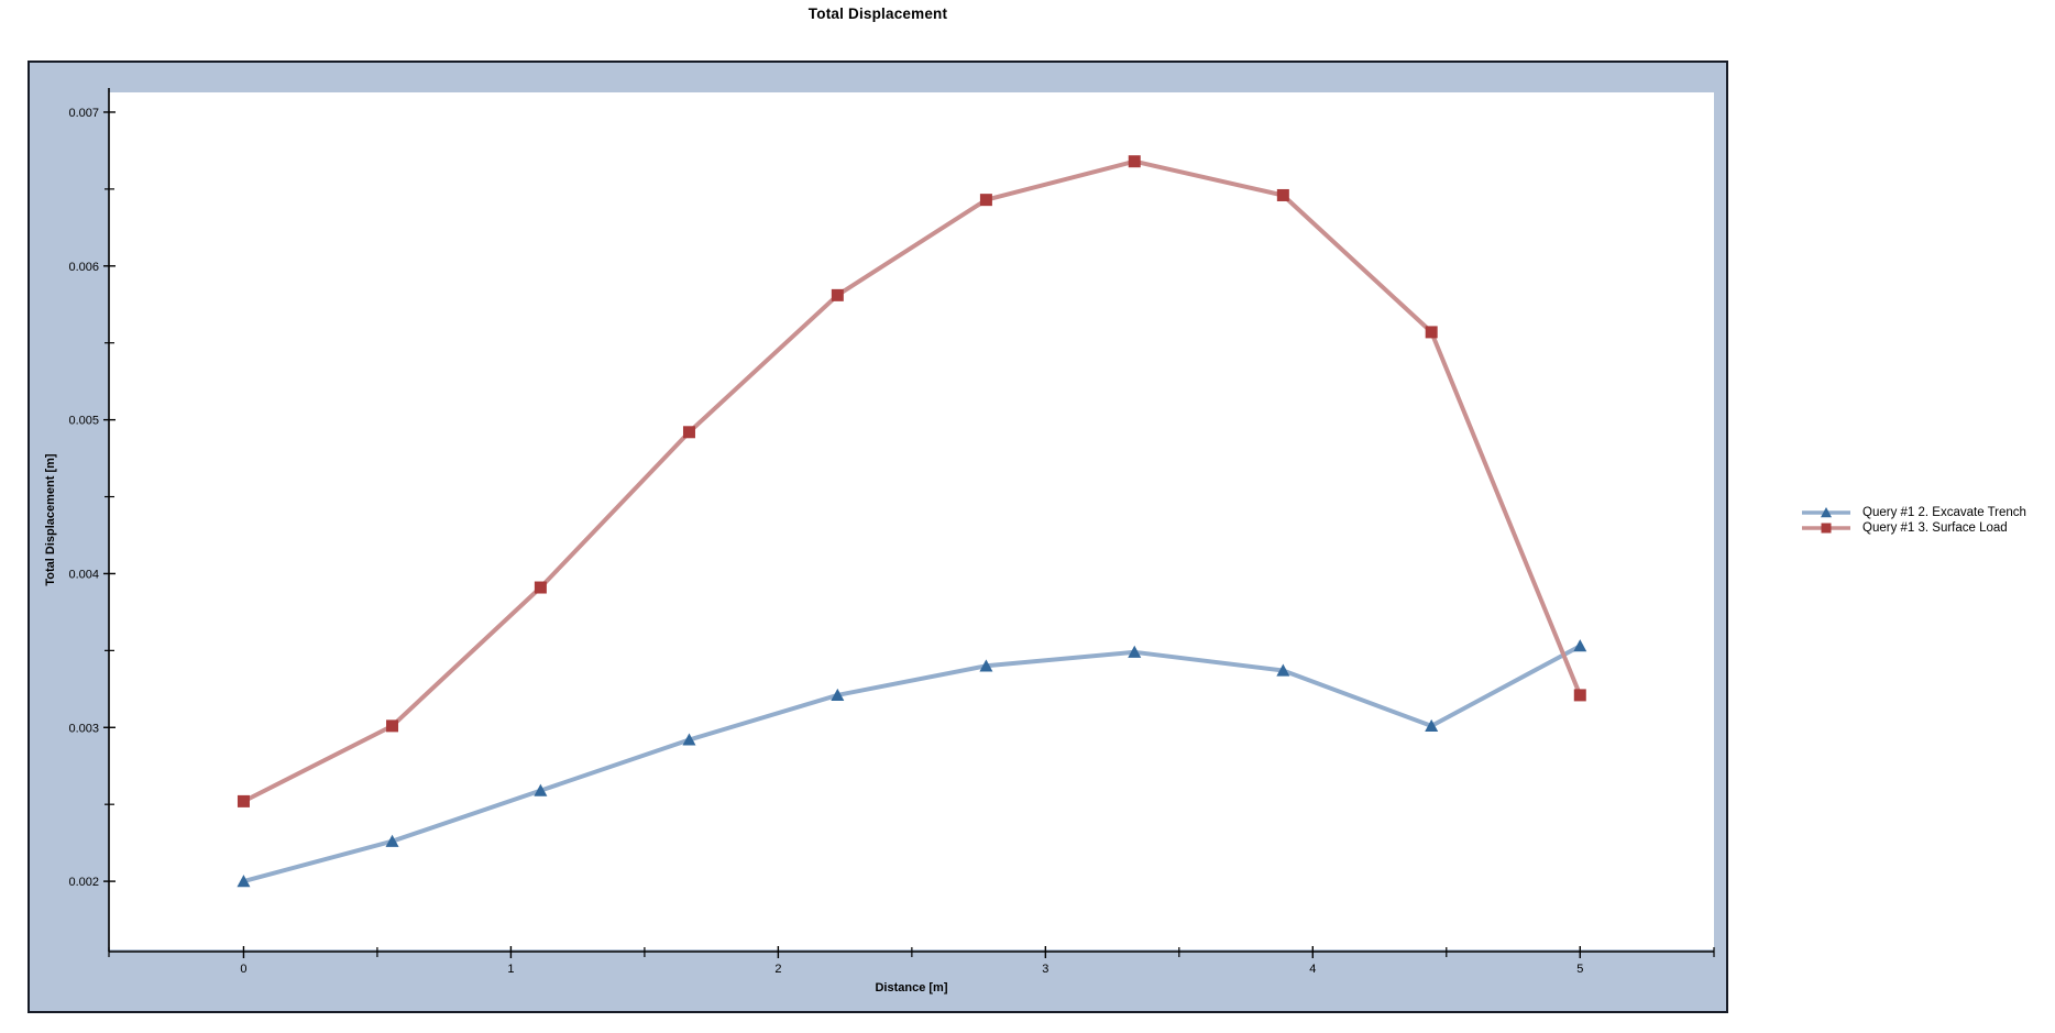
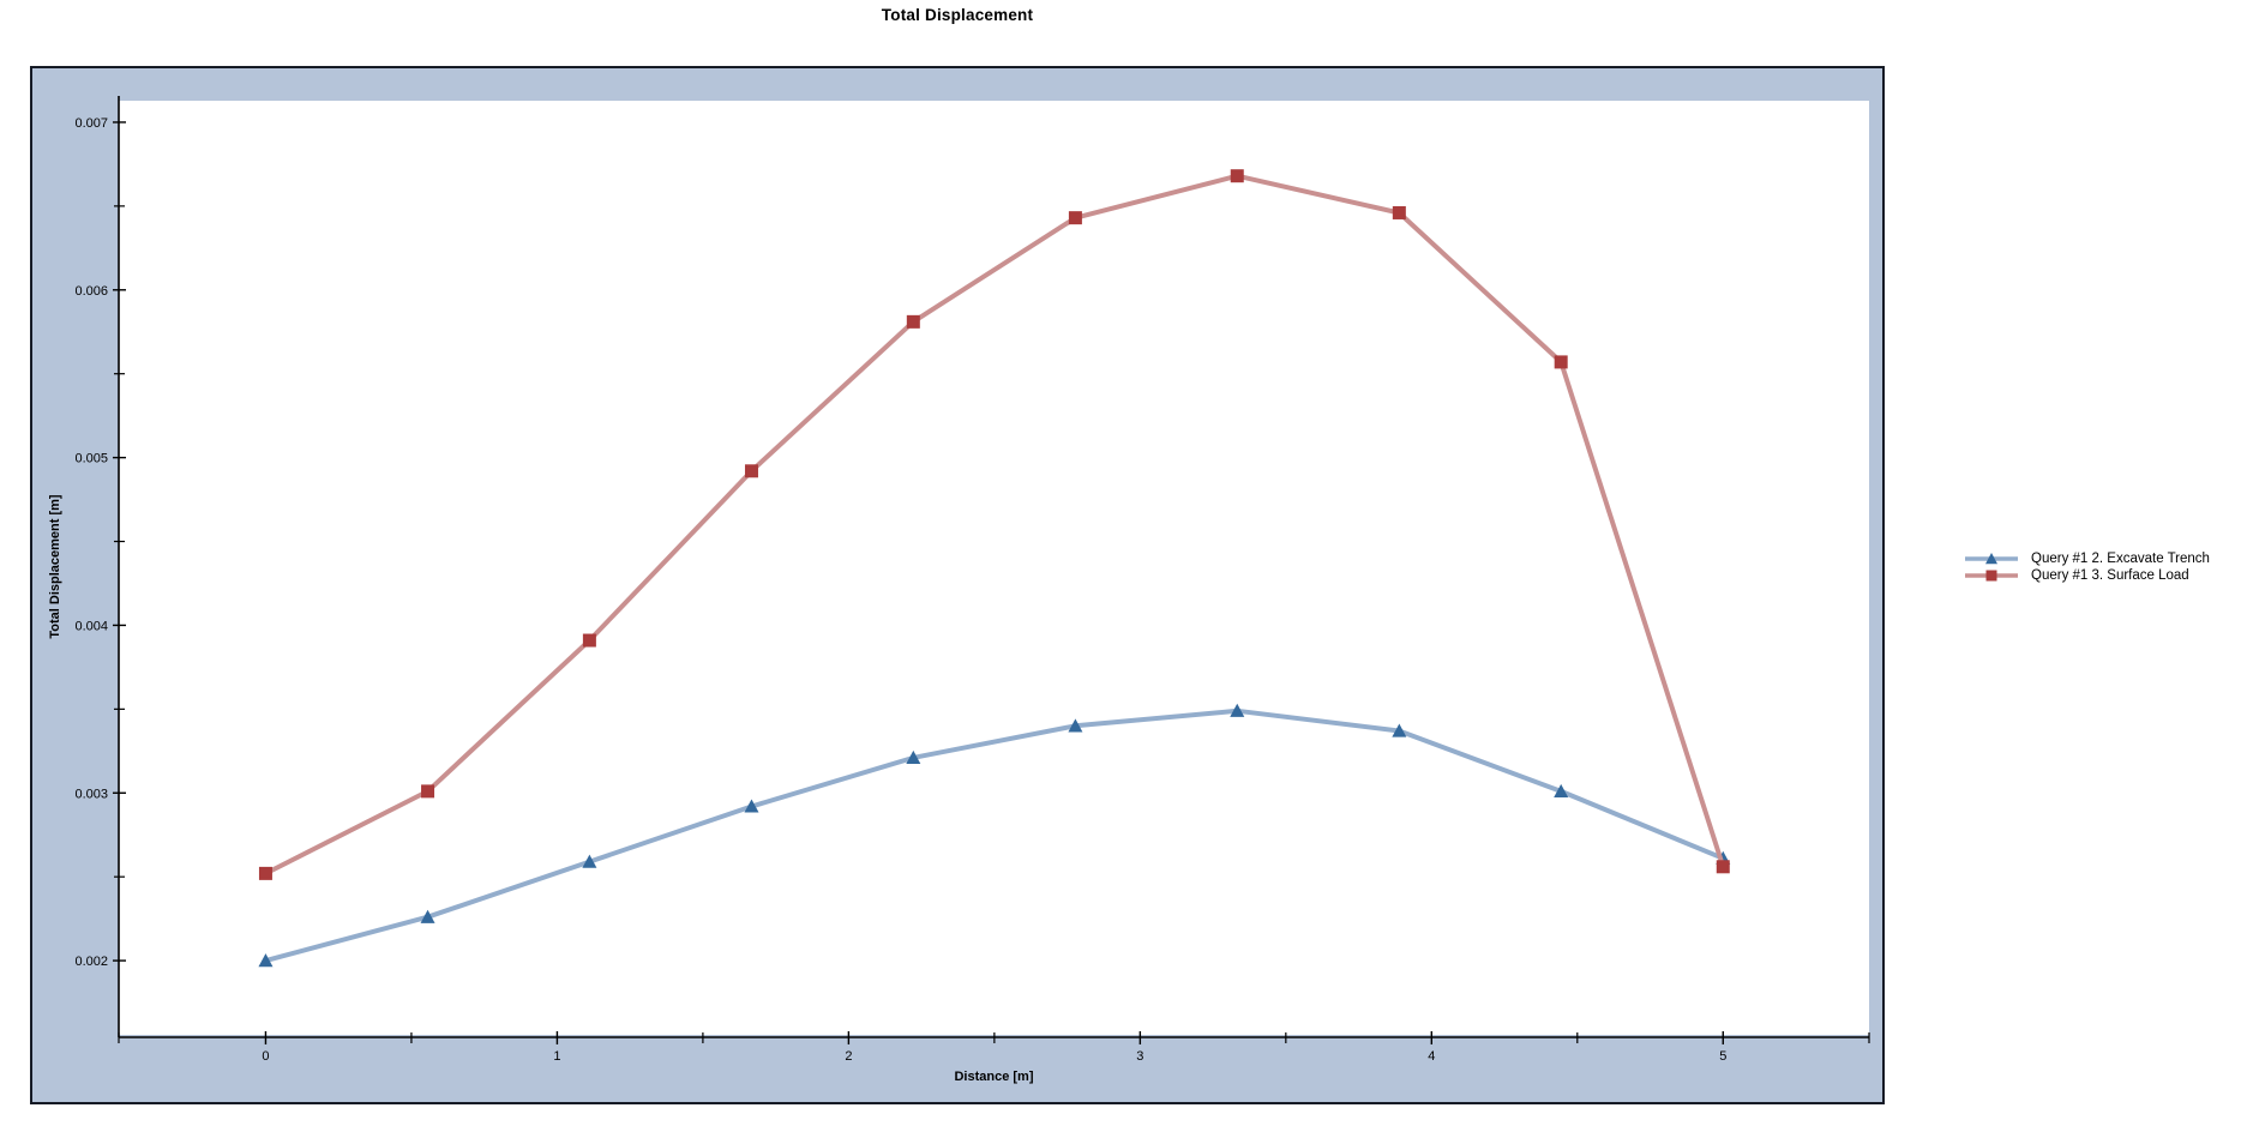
Query #1 2. Excavate Trench/5: 0.00353 -> 0.00261
Query #1 3. Surface Load/5: 0.00321 -> 0.00256
